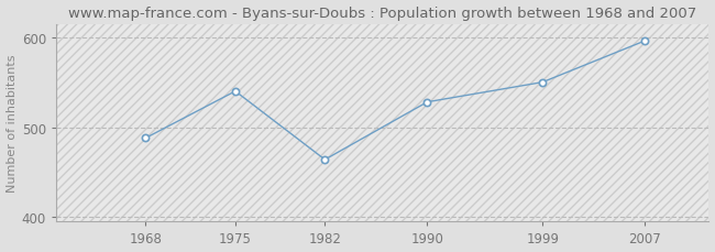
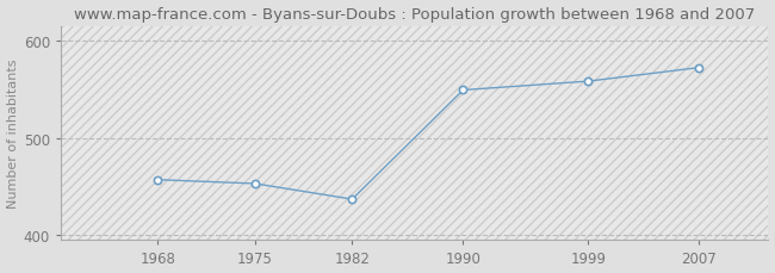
1968: 488 -> 457
1975: 540 -> 453
1982: 464 -> 437
1990: 528 -> 549
1999: 550 -> 558
2007: 596 -> 572
